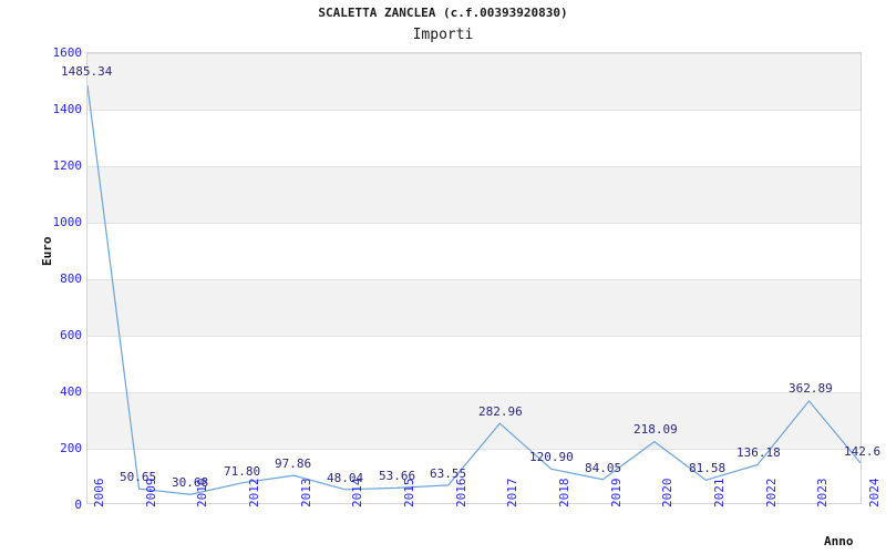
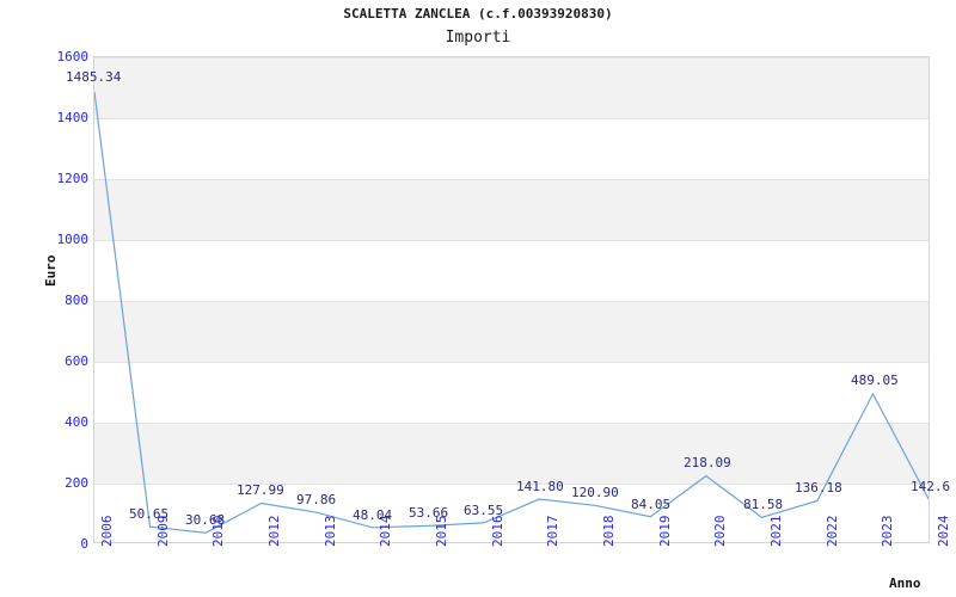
2012: 71.80 -> 127.99
2017: 282.96 -> 141.80
2023: 362.89 -> 489.05
